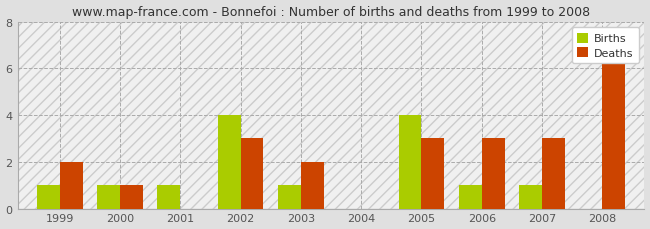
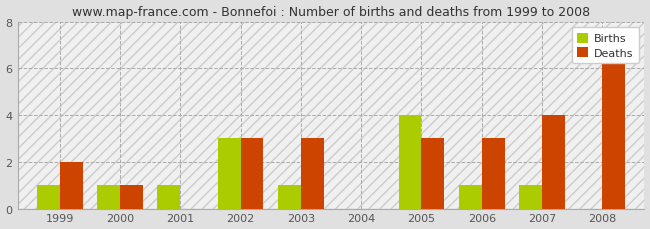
Births/2002: 4 -> 3
Deaths/2003: 2 -> 3
Deaths/2007: 3 -> 4
